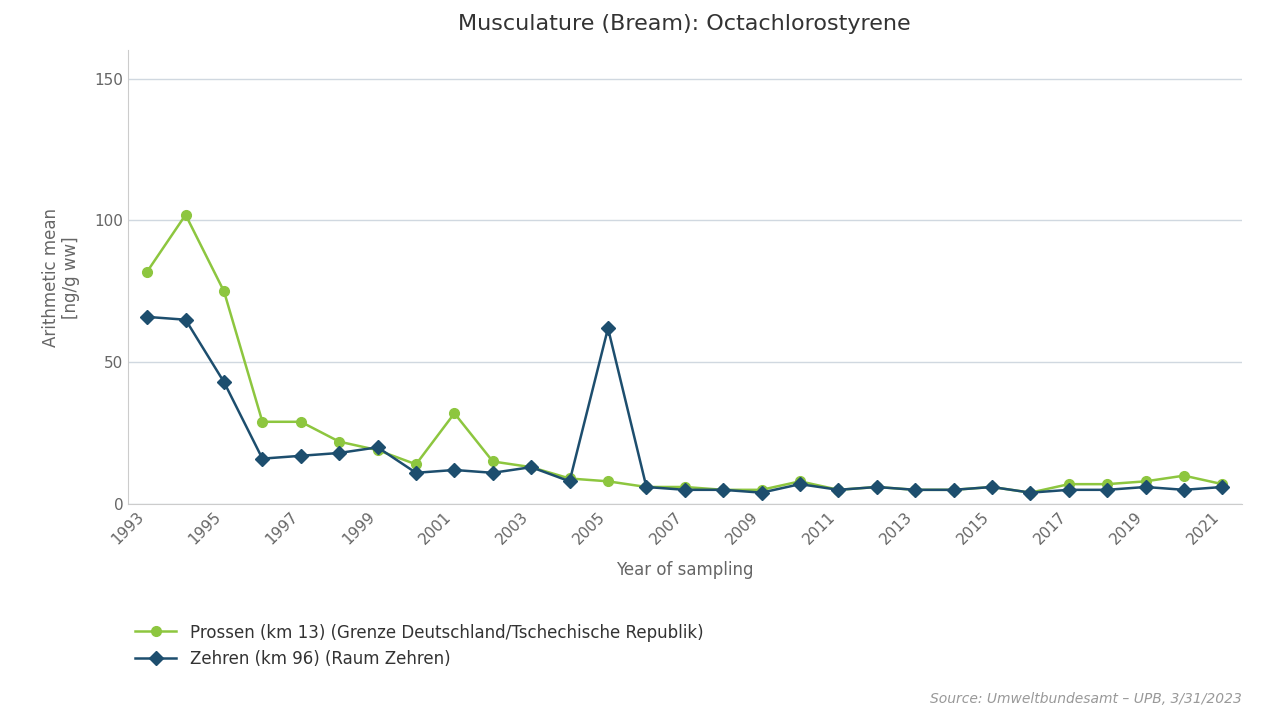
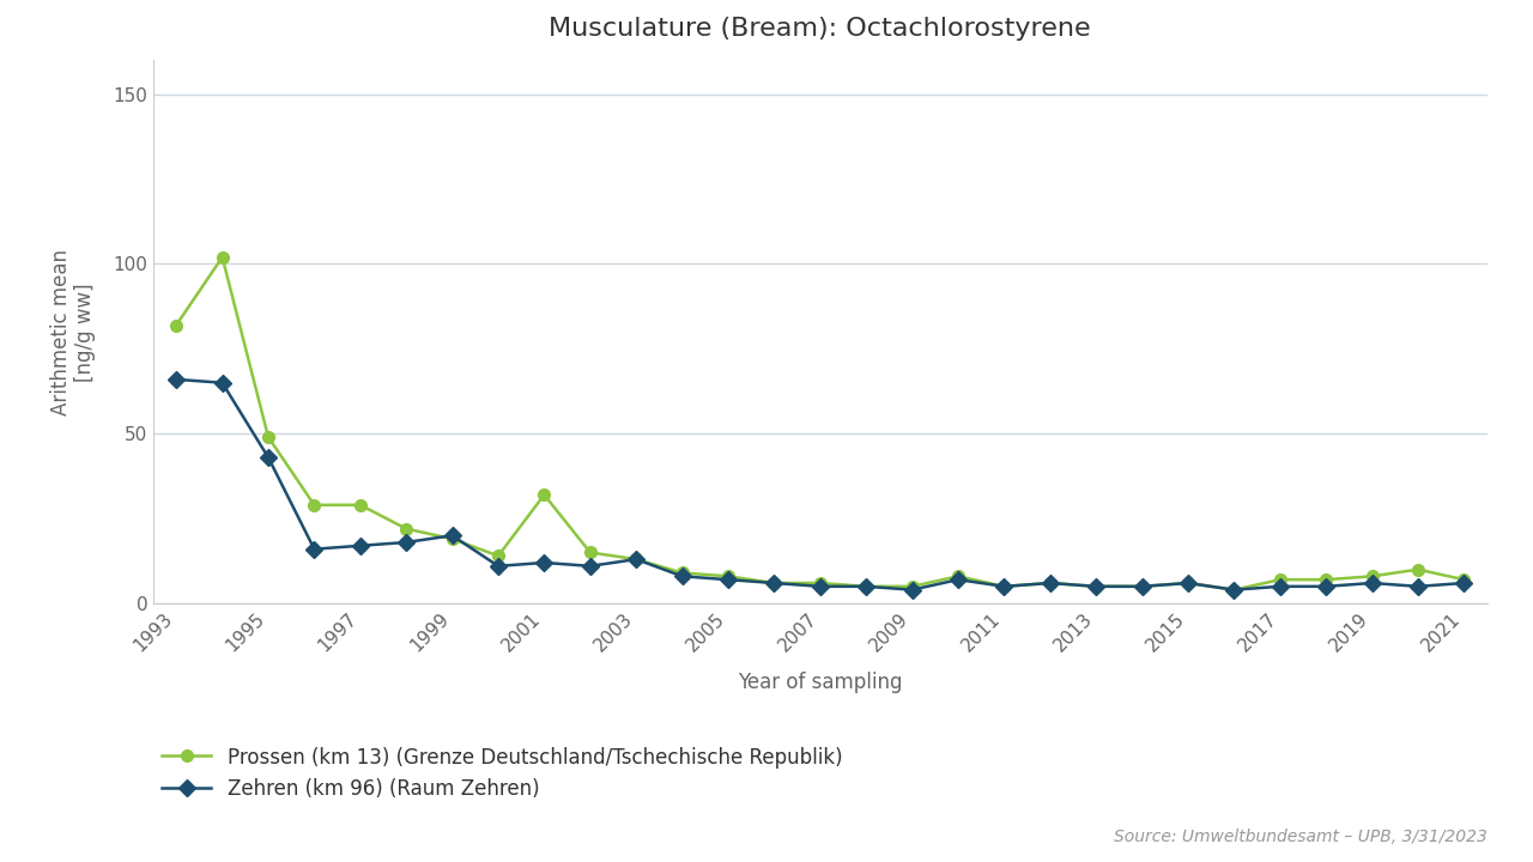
Prossen (km 13) (Grenze Deutschland/Tschechische Republik)/1995: 75 -> 49
Zehren (km 96) (Raum Zehren)/2005: 62 -> 7
